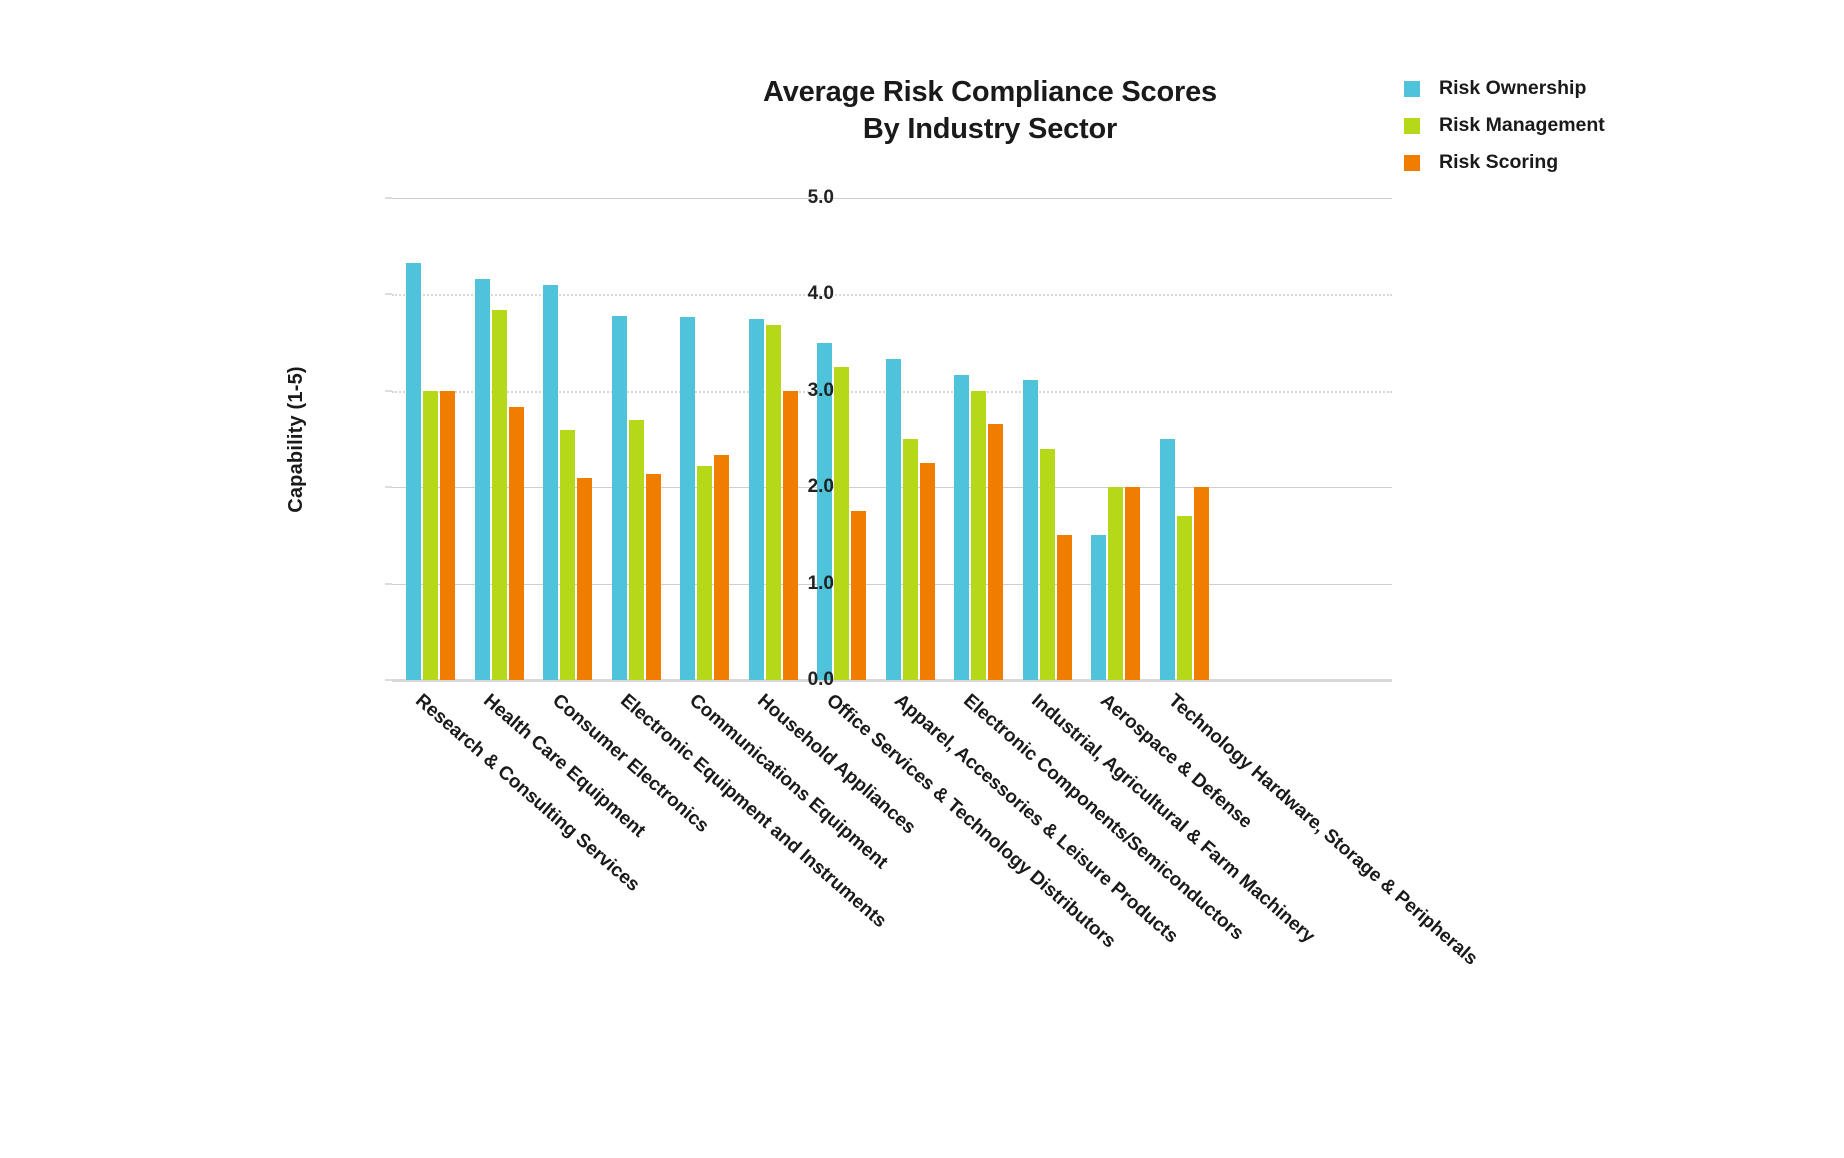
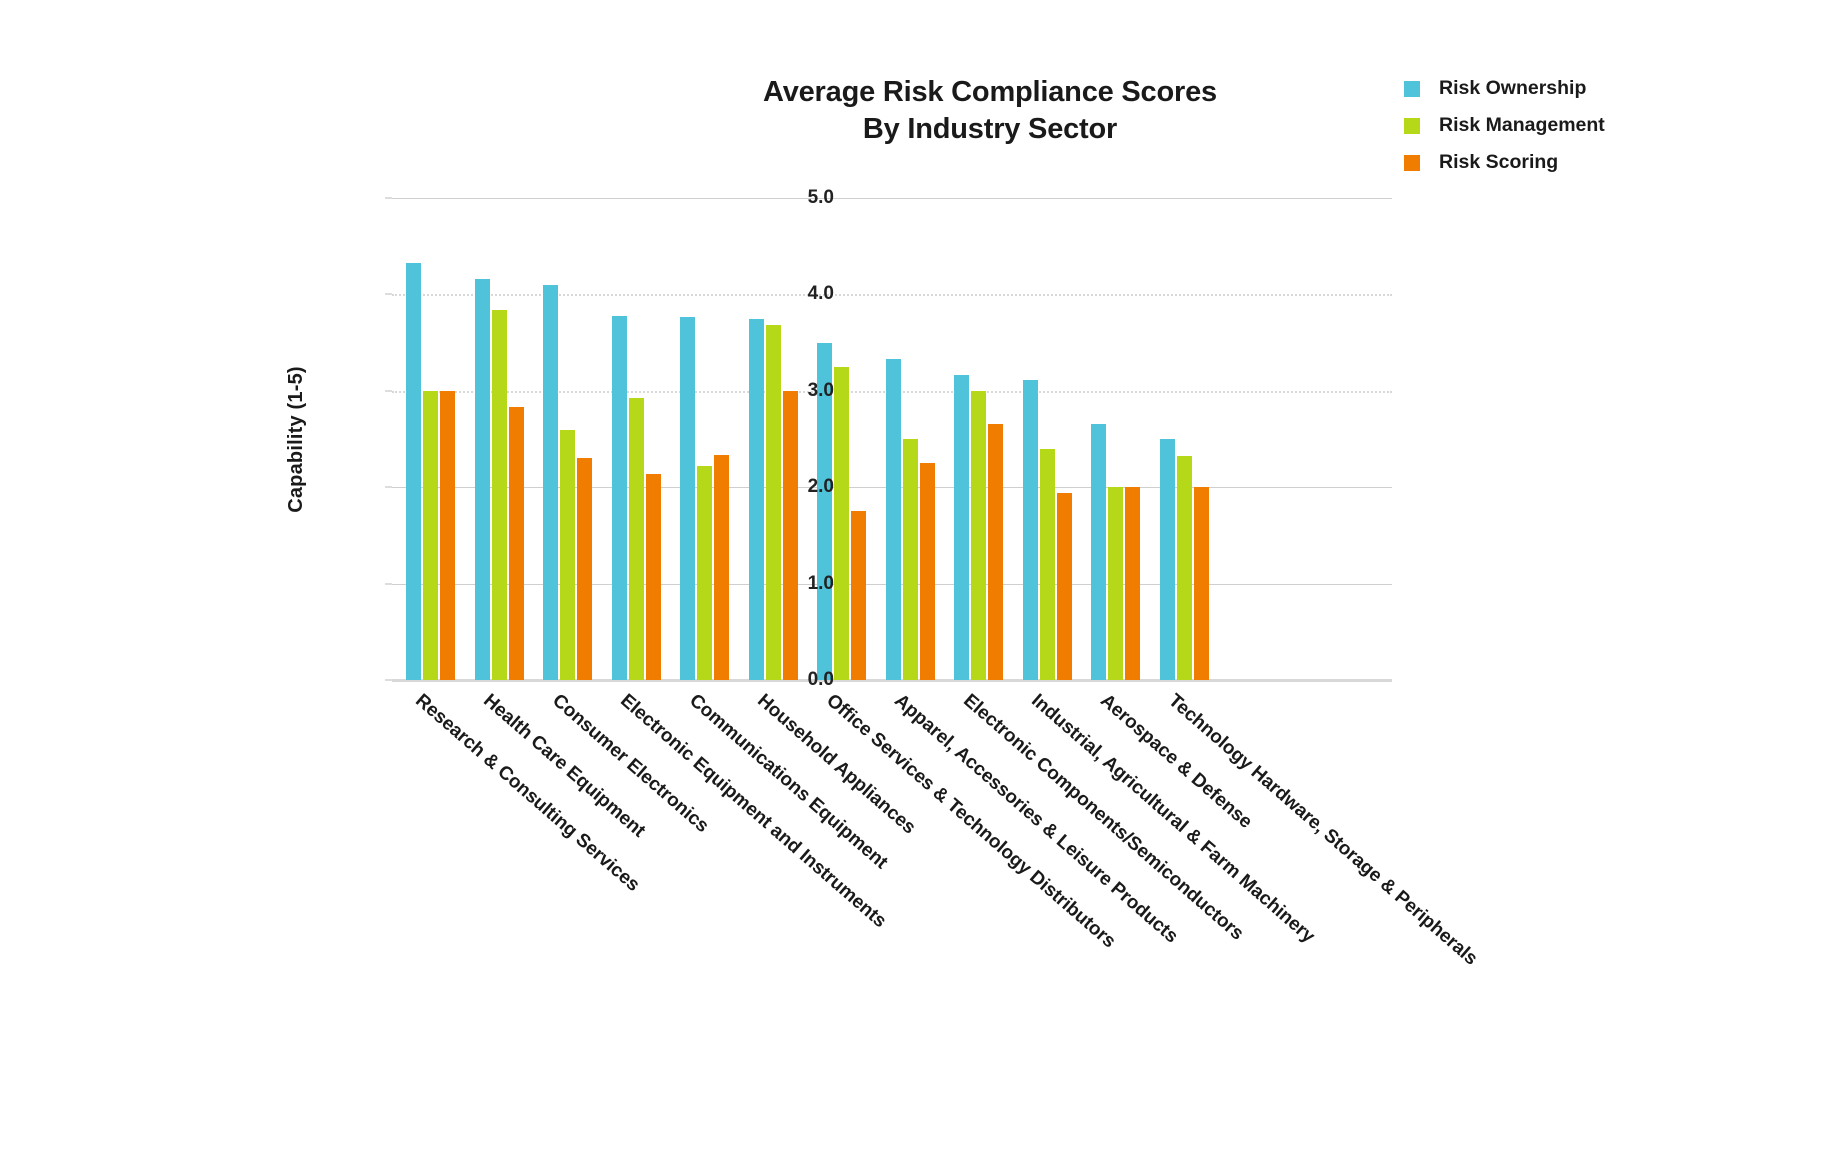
Risk Scoring/Consumer Electronics: 2.1 -> 2.3
Risk Management/Electronic Equipment and Instruments: 2.7 -> 2.9
Risk Scoring/Industrial, Agricultural & Farm Machinery: 1.5 -> 1.9
Risk Ownership/Aerospace & Defense: 1.5 -> 2.7
Risk Management/Technology Hardware, Storage & Peripherals: 1.7 -> 2.3
